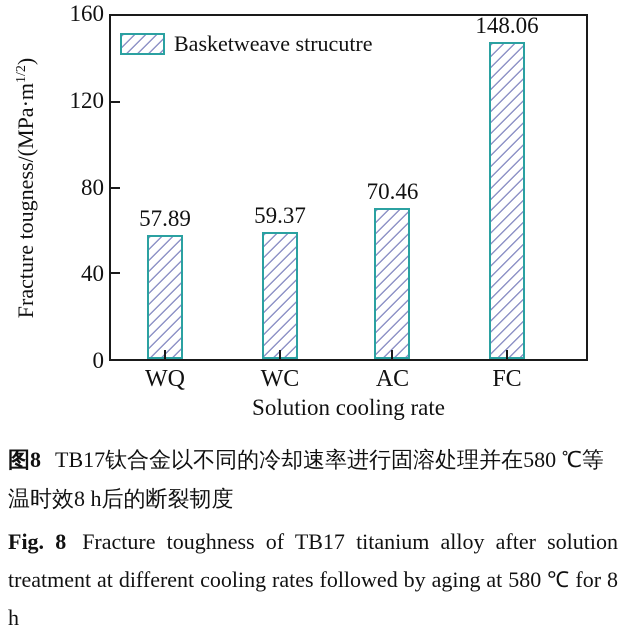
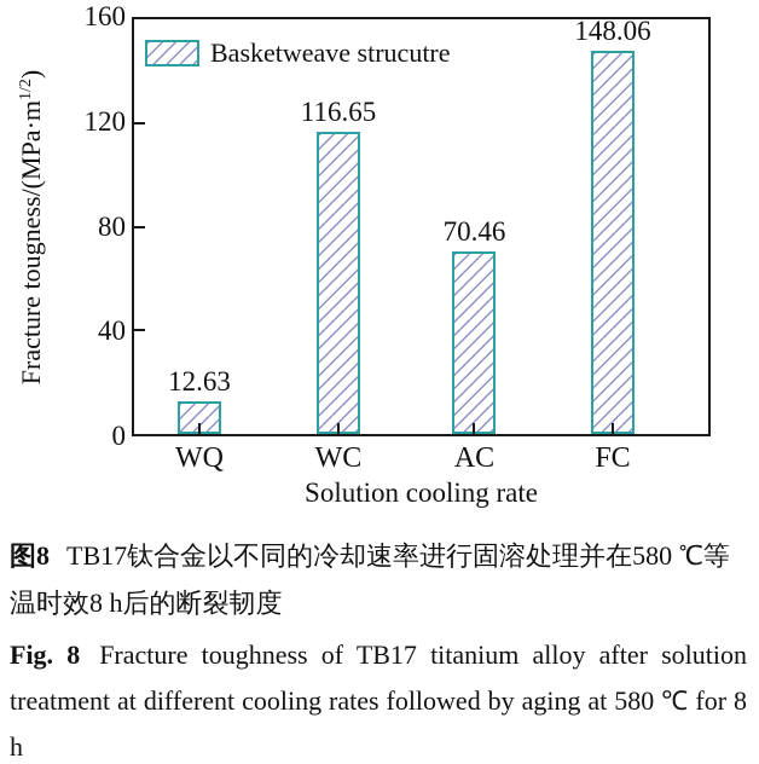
WQ: 57.89 -> 12.63
WC: 59.37 -> 116.65
